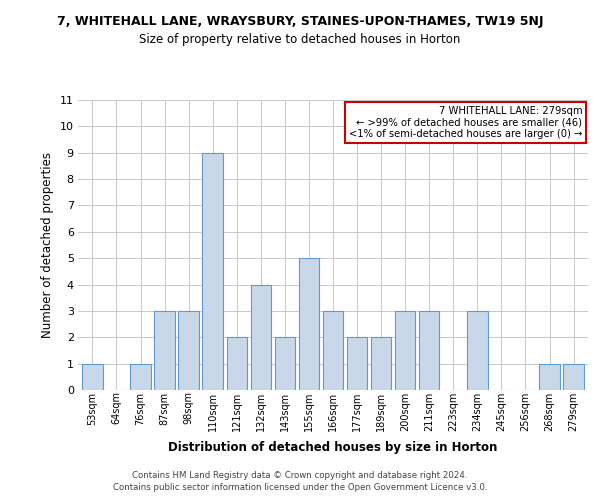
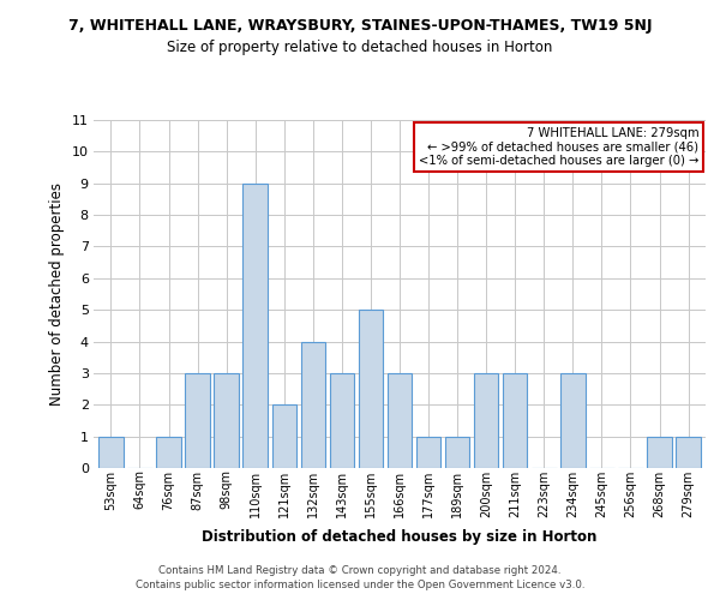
143sqm: 2 -> 3
177sqm: 2 -> 1
189sqm: 2 -> 1
